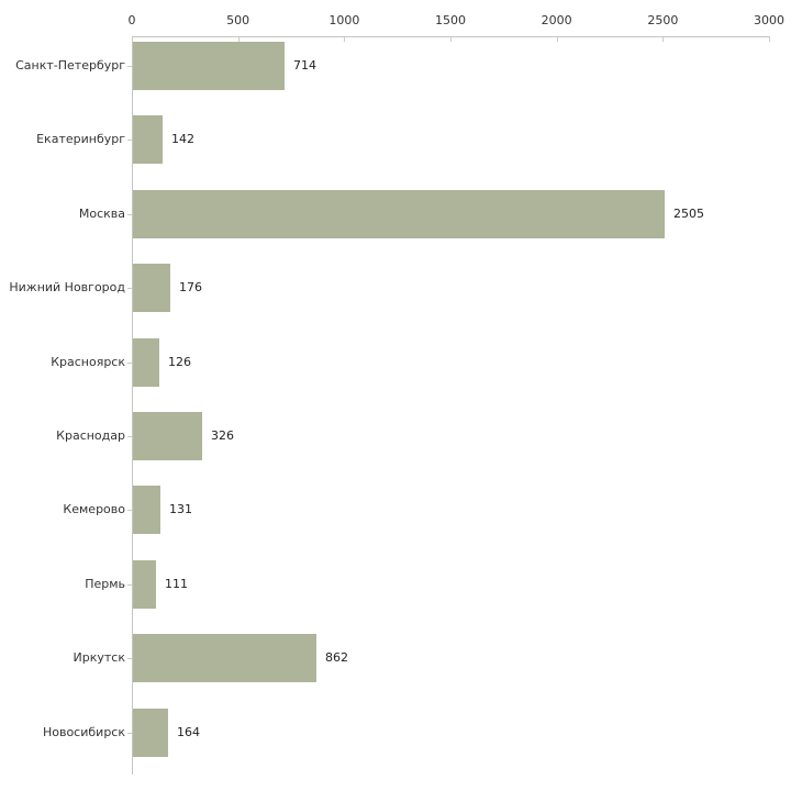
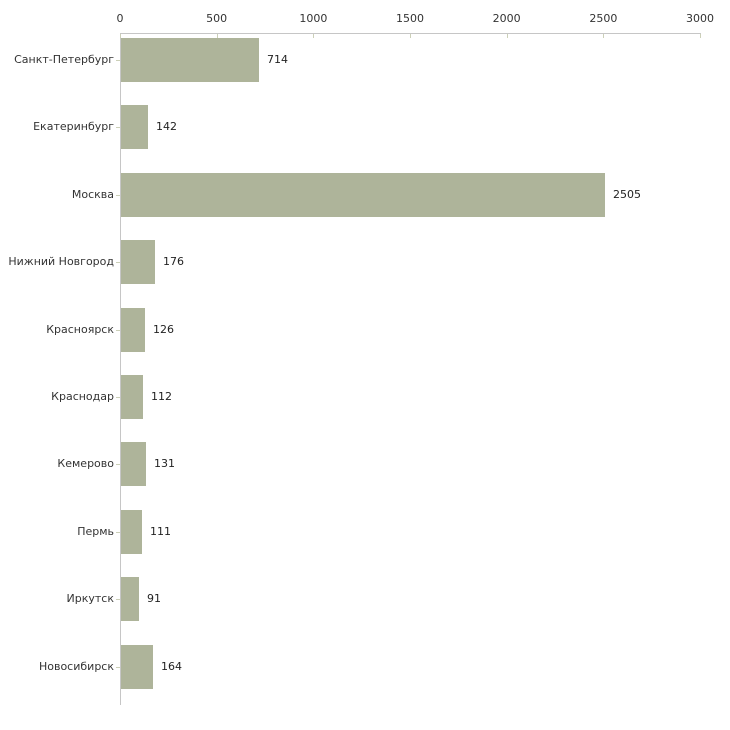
Краснодар: 326 -> 112
Иркутск: 862 -> 91
